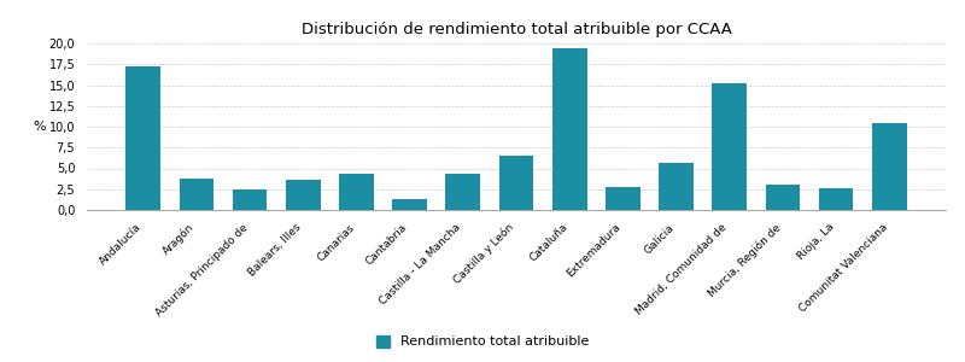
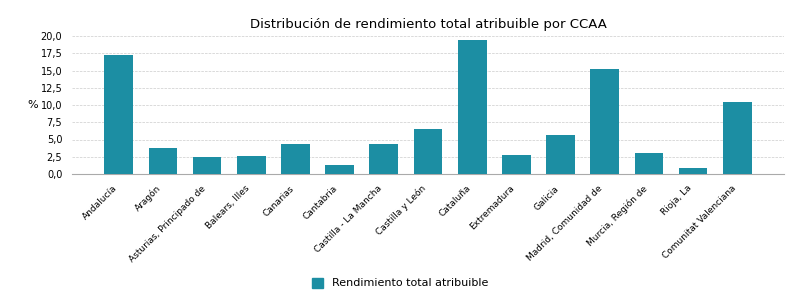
Balears, Illes: 3,6 -> 2,6
Rioja, La: 2,6 -> 0,9
